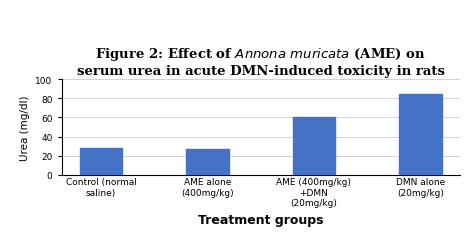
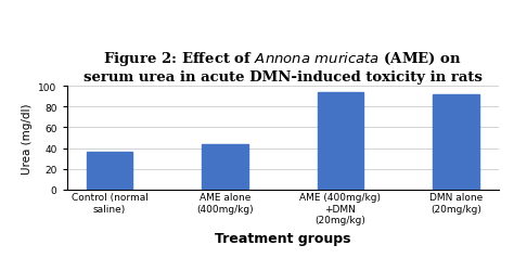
Control (normal saline): 28 -> 36
AME alone (400mg/kg): 27 -> 44
AME (400mg/kg) +DMN (20mg/kg): 60 -> 94
DMN alone (20mg/kg): 85 -> 92
